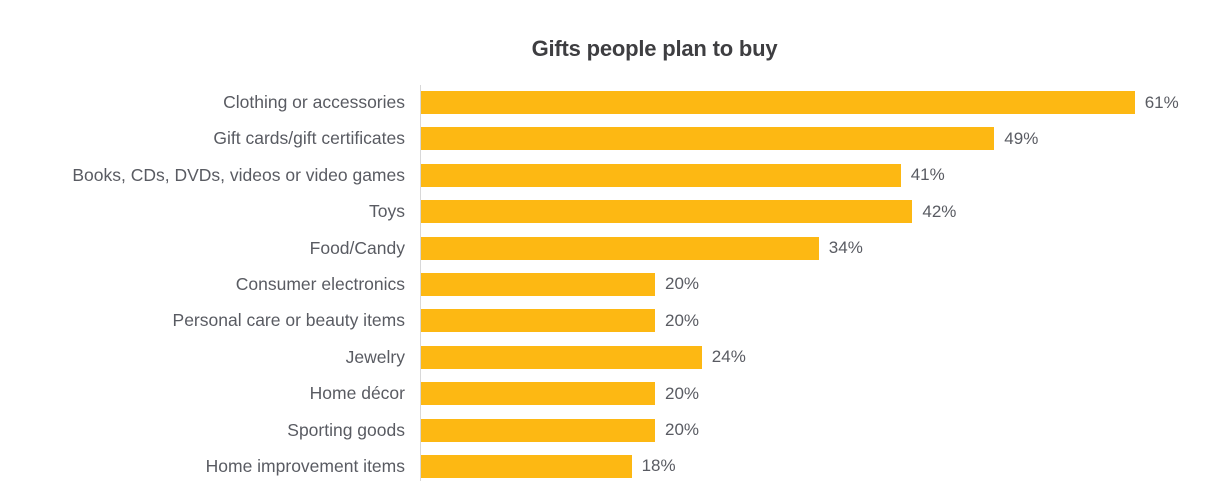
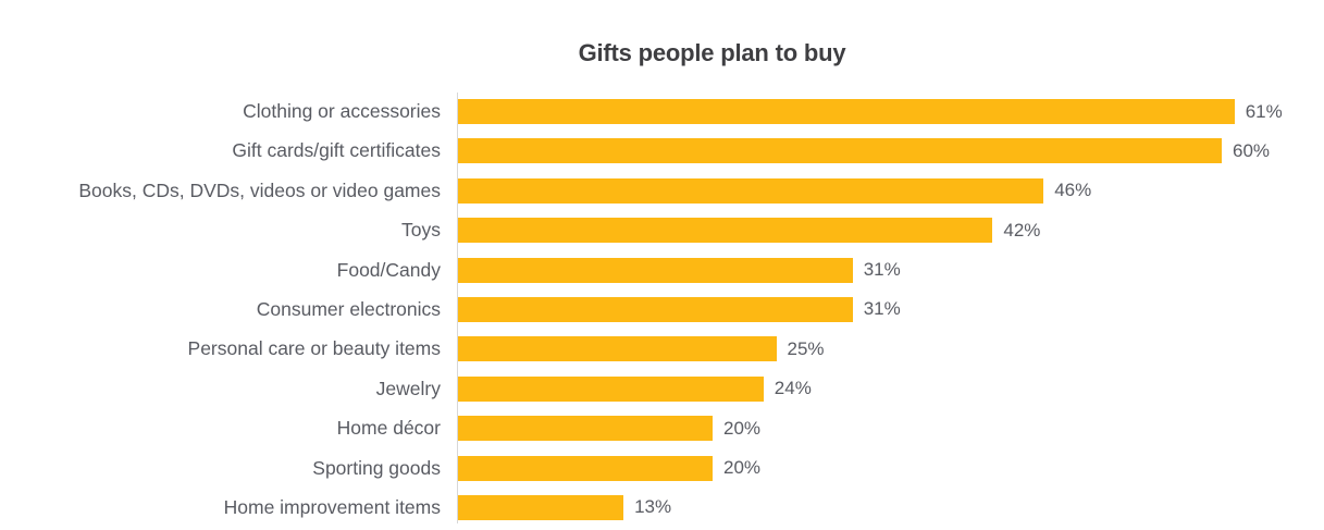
Gift cards/gift certificates: 49% -> 60%
Books, CDs, DVDs, videos or video games: 41% -> 46%
Food/Candy: 34% -> 31%
Consumer electronics: 20% -> 31%
Personal care or beauty items: 20% -> 25%
Home improvement items: 18% -> 13%
